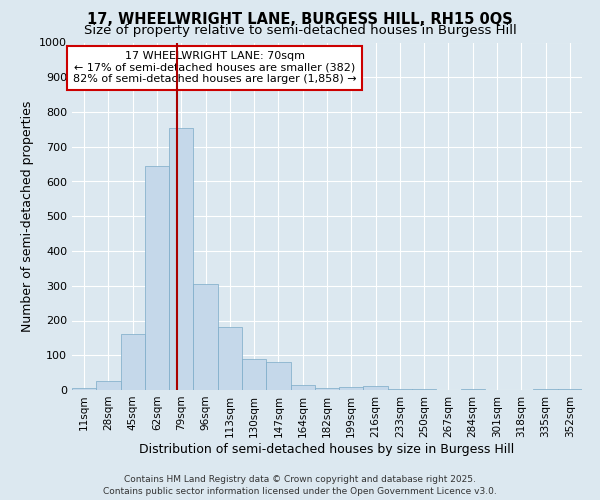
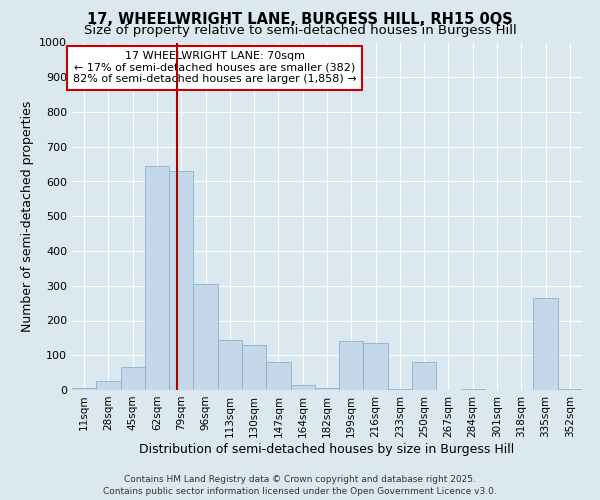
45sqm: 160 -> 65
79sqm: 755 -> 630
113sqm: 180 -> 145
130sqm: 90 -> 130
199sqm: 10 -> 140
216sqm: 12 -> 135
250sqm: 3 -> 80
335sqm: 3 -> 265
